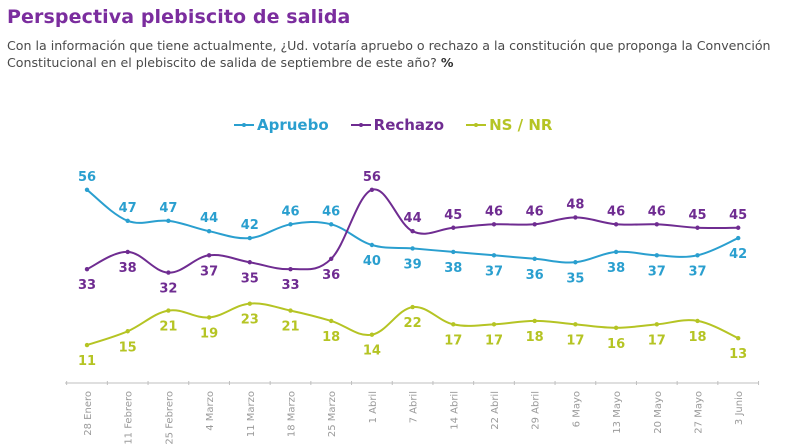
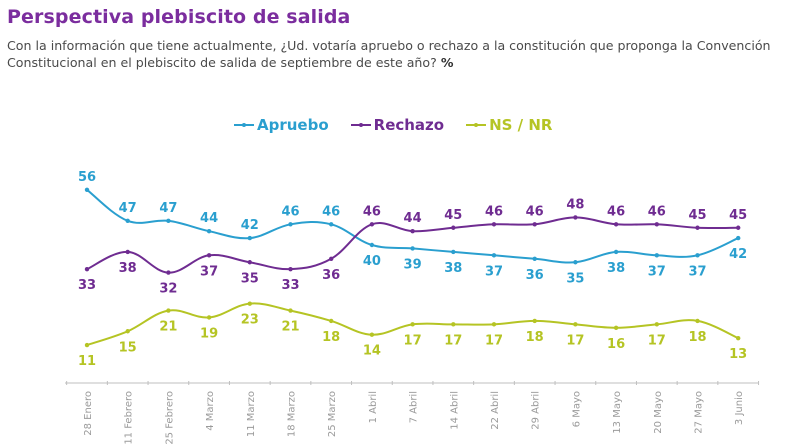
Rechazo/1 Abril: 56 -> 46
NS / NR/7 Abril: 22 -> 17
